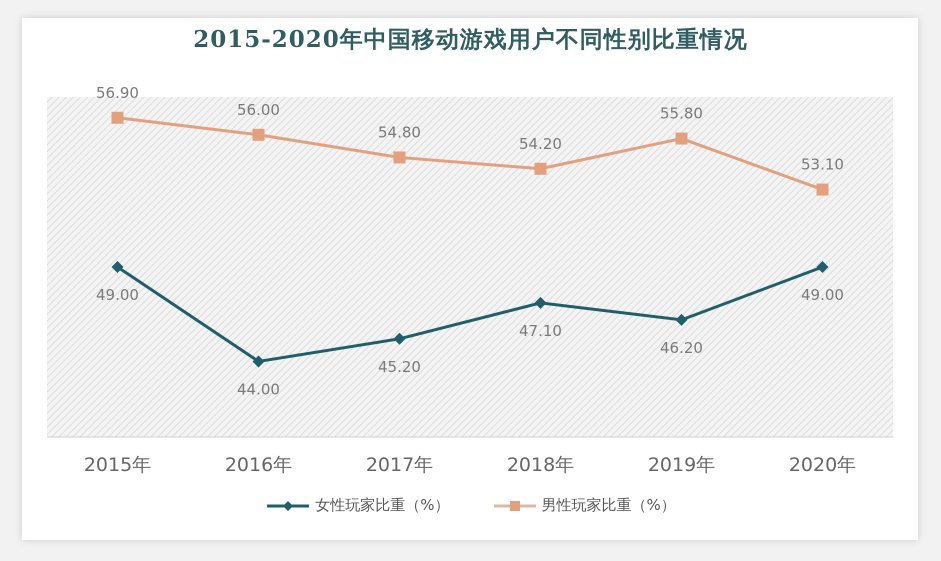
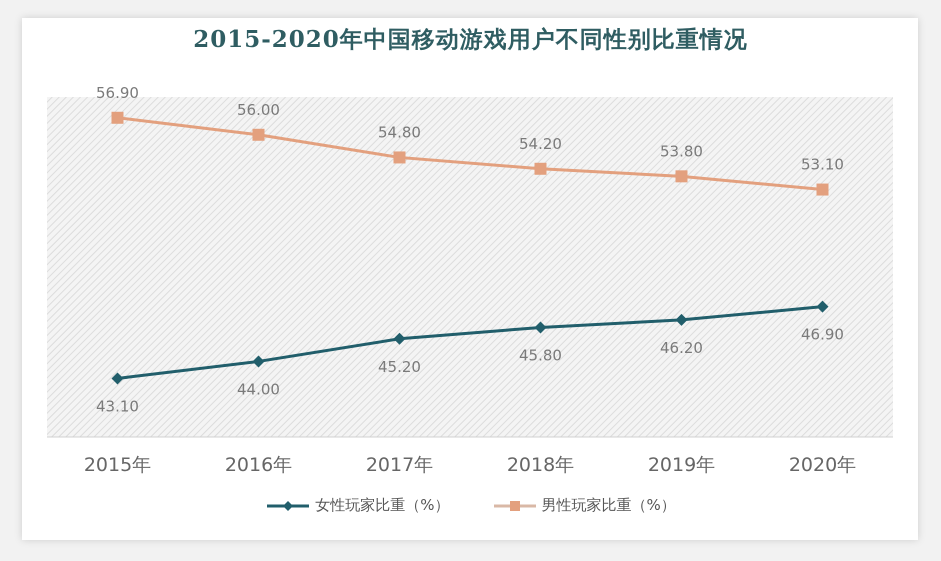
女性玩家比重（%）/2015年: 49.00 -> 43.10
女性玩家比重（%）/2018年: 47.10 -> 45.80
男性玩家比重（%）/2019年: 55.80 -> 53.80
女性玩家比重（%）/2020年: 49.00 -> 46.90
